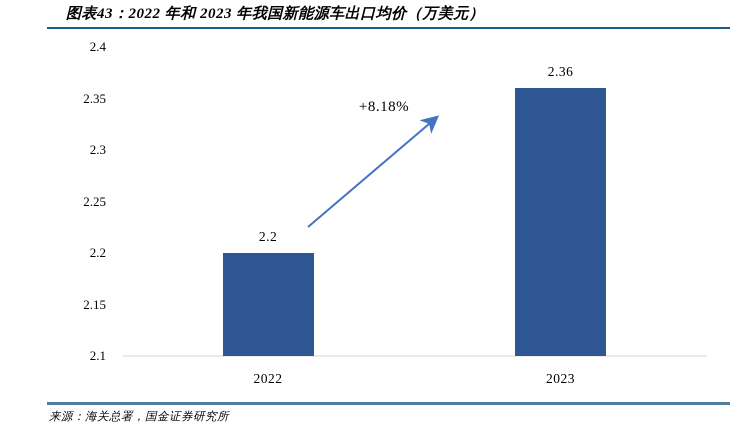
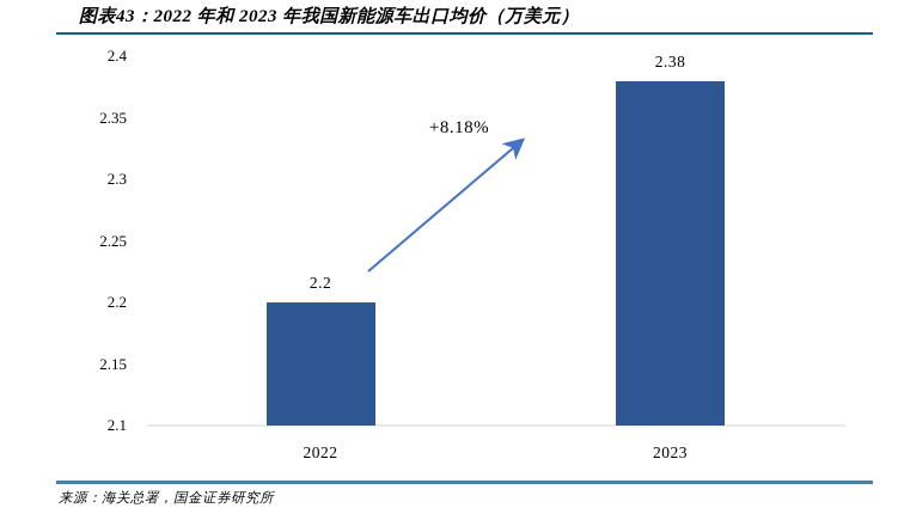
2023: 2.36 -> 2.38
